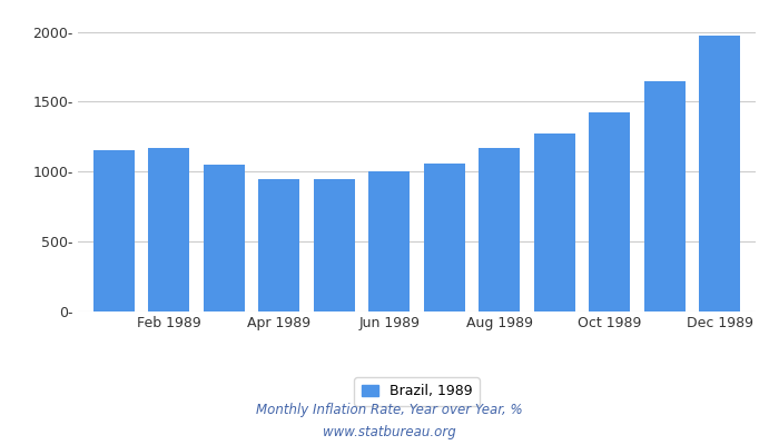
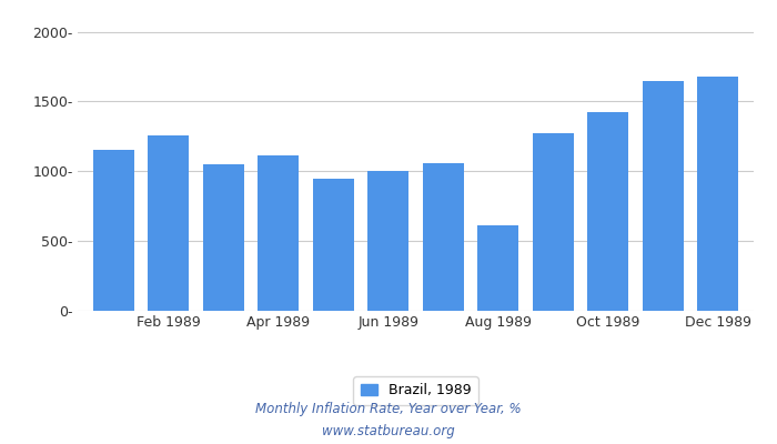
Feb 1989: 1170- -> 1260-
Apr 1989: 950- -> 1110-
Aug 1989: 1170- -> 610-
Dec 1989: 1970- -> 1680-
